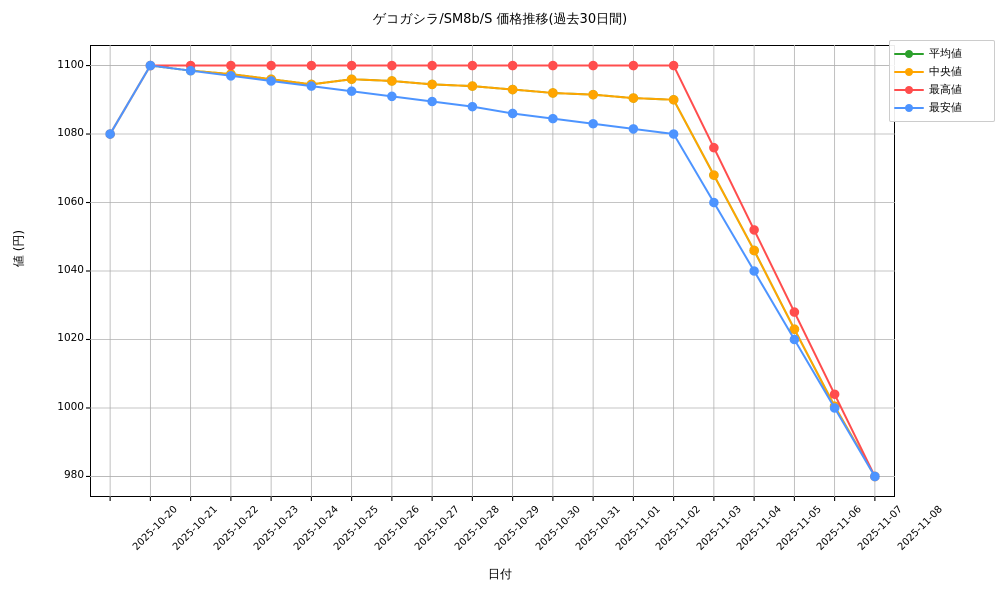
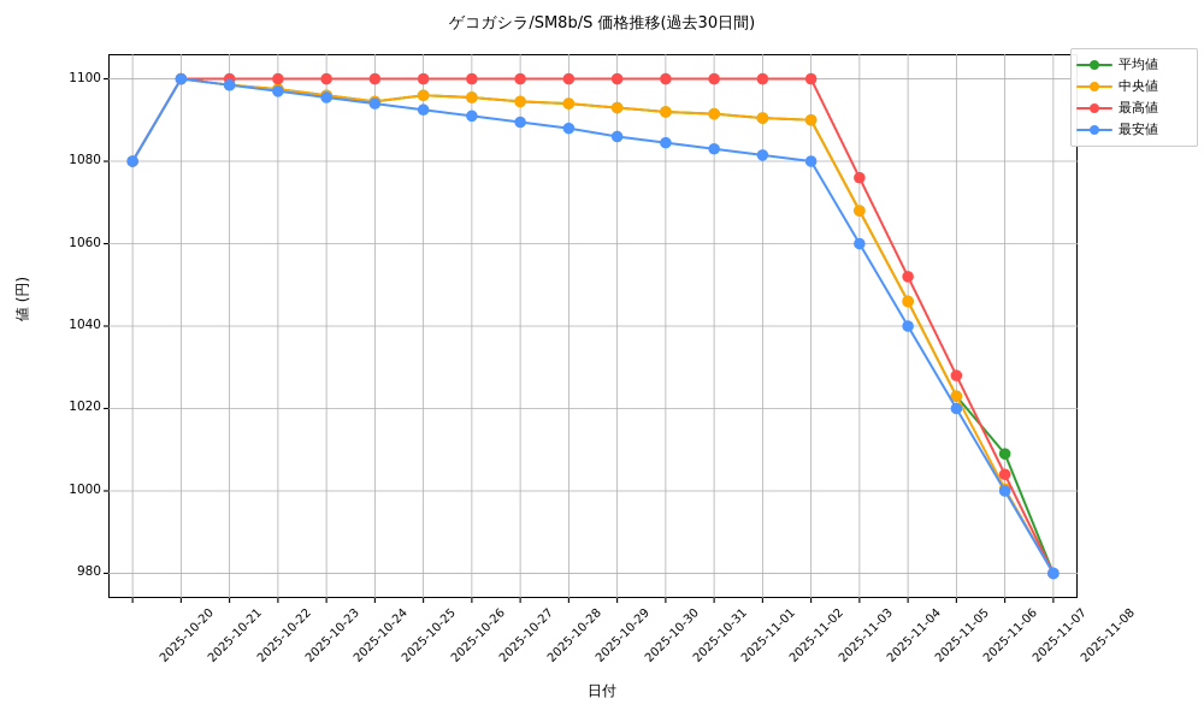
平均値/2025-11-07: 1000 -> 1009
